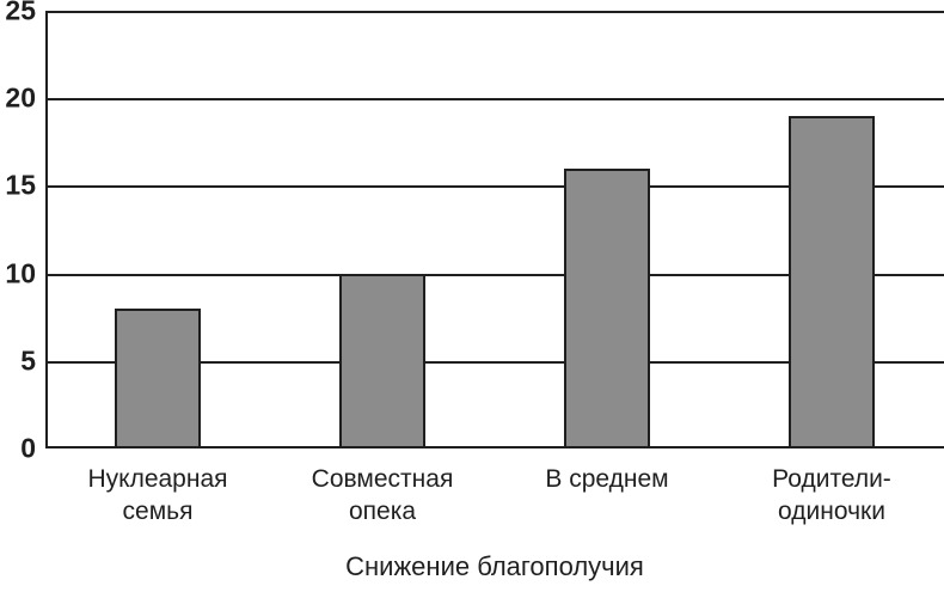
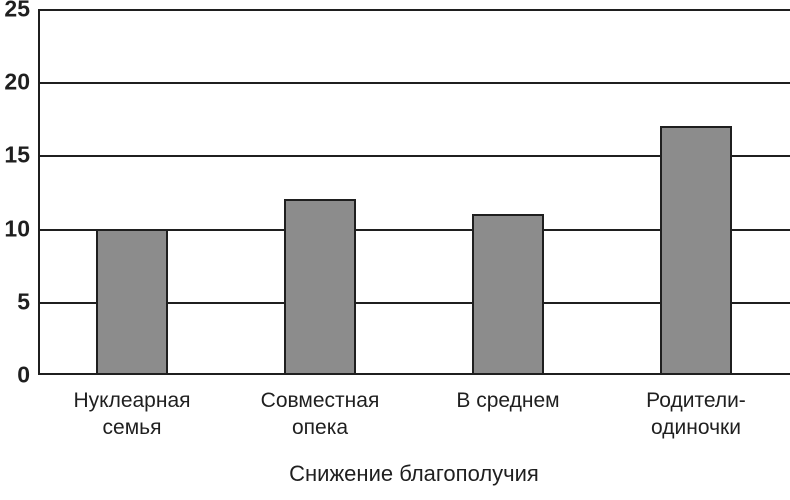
Нуклеарная семья: 8 -> 10
Совместная опека: 10 -> 12
В среднем: 16 -> 11
Родители-одиночки: 19 -> 17
